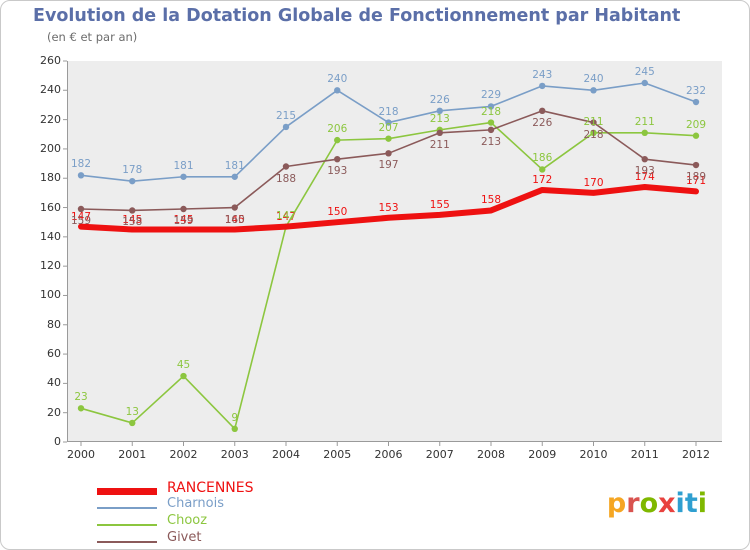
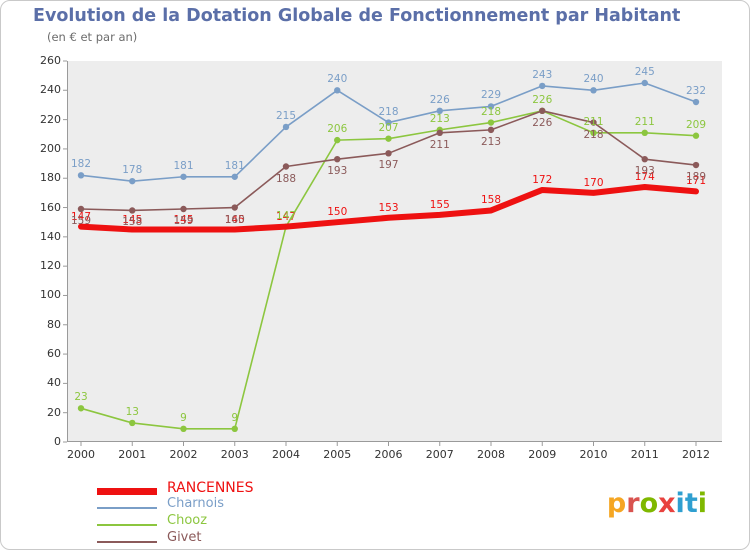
Chooz/2002: 45 -> 9
Chooz/2009: 186 -> 226
